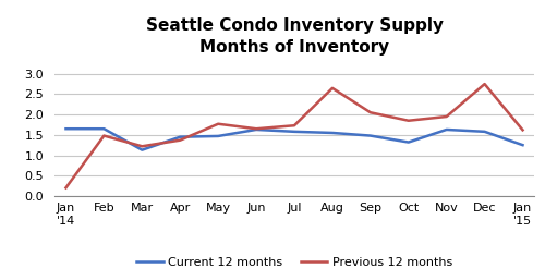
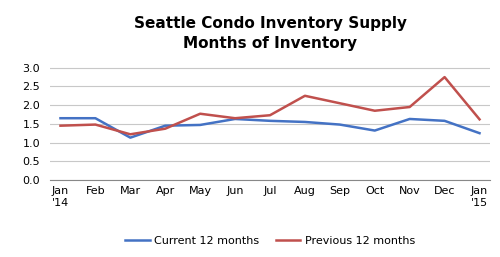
Previous 12 months/Jan '14: 0.20 -> 1.45
Previous 12 months/Aug: 2.65 -> 2.25
